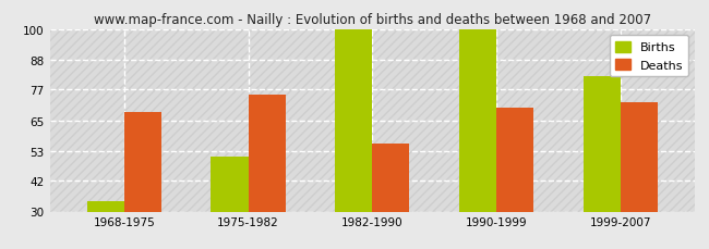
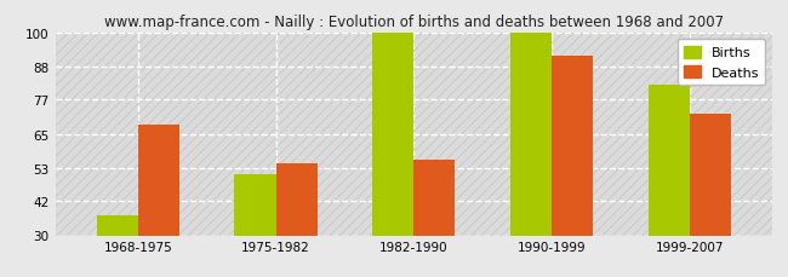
Births/1968-1975: 34 -> 37
Deaths/1975-1982: 75 -> 55
Deaths/1990-1999: 70 -> 92
